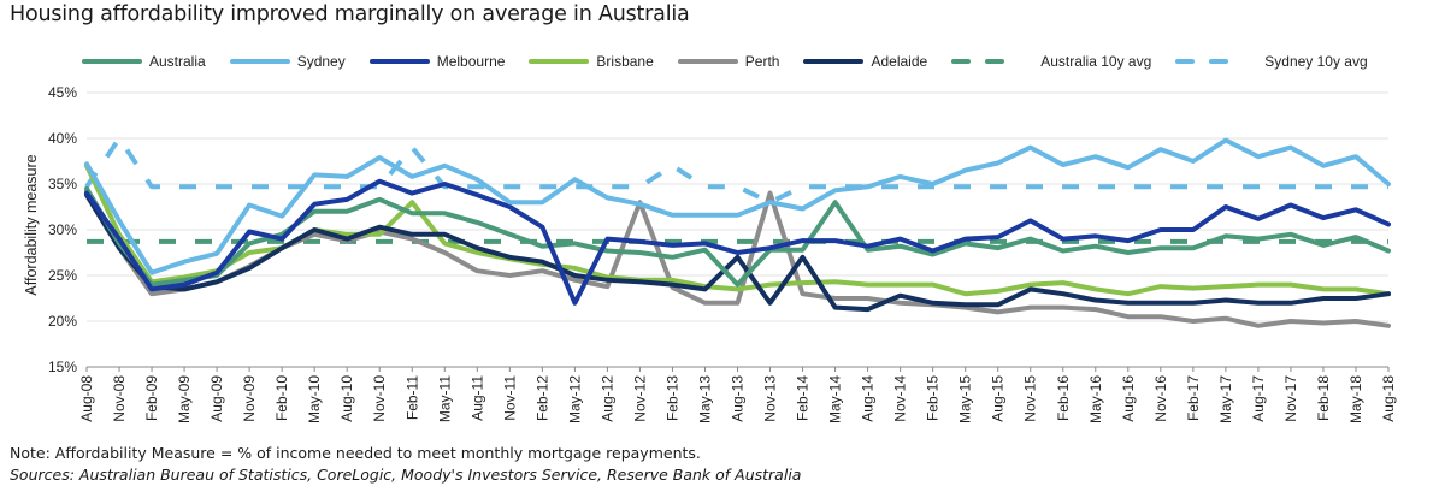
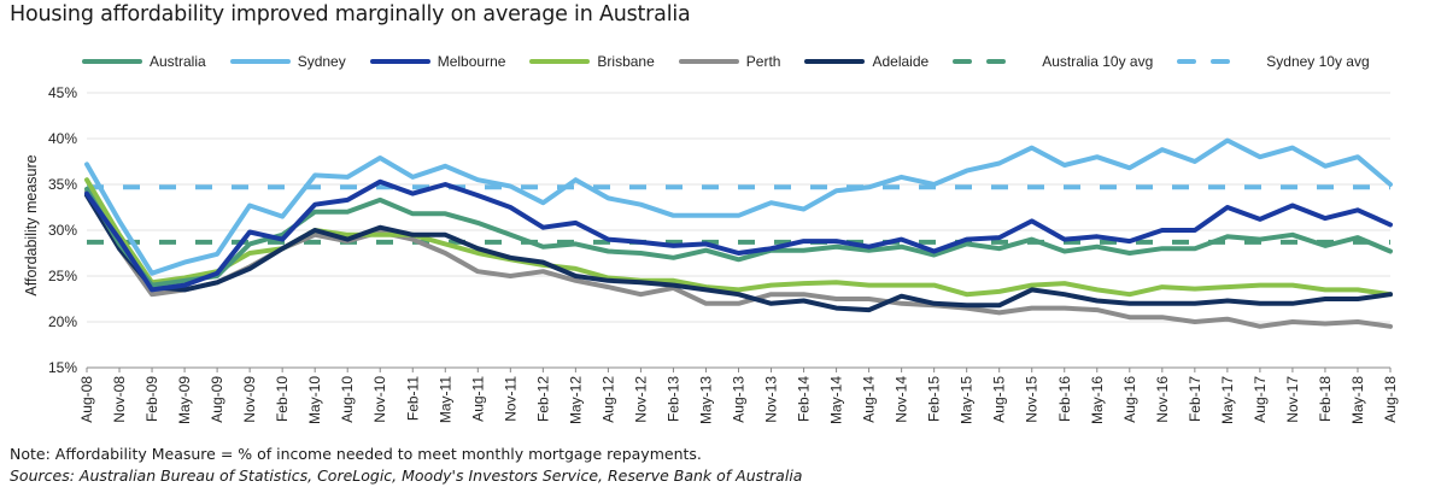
Brisbane/Aug-08: 37% -> 36%
Sydney 10y avg/Nov-08: 40% -> 35%
Brisbane/Feb-11: 33% -> 30%
Sydney 10y avg/Feb-11: 39% -> 35%
Sydney/Nov-11: 33% -> 35%
Melbourne/May-12: 22% -> 31%
Perth/Nov-12: 33% -> 23%
Sydney 10y avg/Feb-13: 37% -> 35%
Australia/Aug-13: 24% -> 27%
Adelaide/Aug-13: 27% -> 23%
Perth/Nov-13: 34% -> 23%
Sydney 10y avg/Nov-13: 33% -> 35%
Adelaide/Feb-14: 27% -> 22%
Australia/May-14: 33% -> 28%
